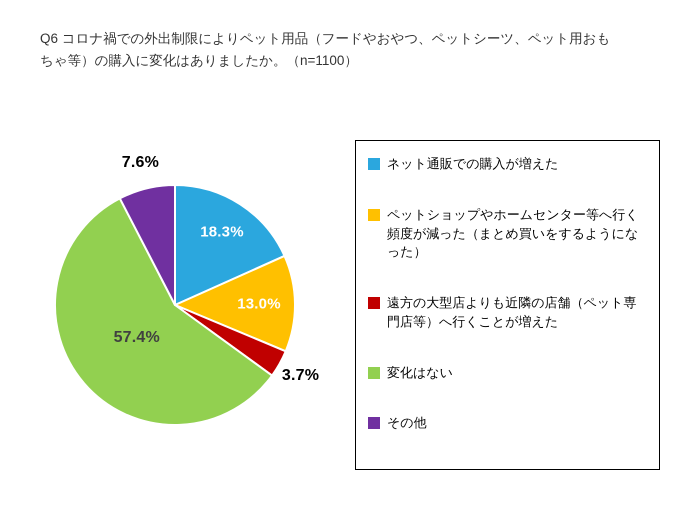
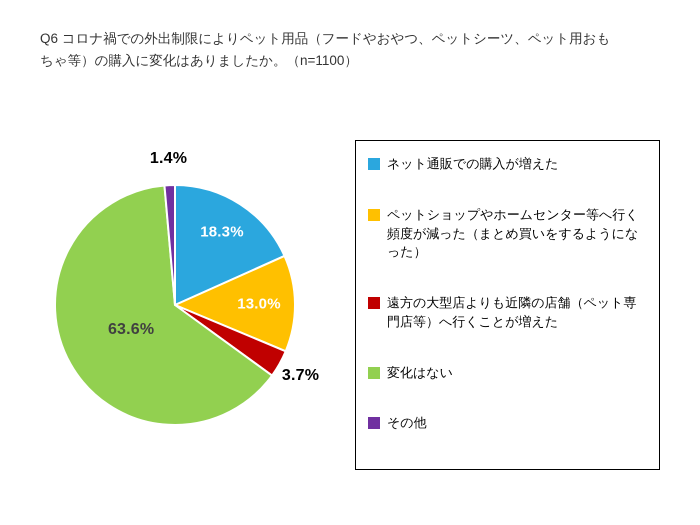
変化はない: 57.4% -> 63.6%
その他: 7.6% -> 1.4%
